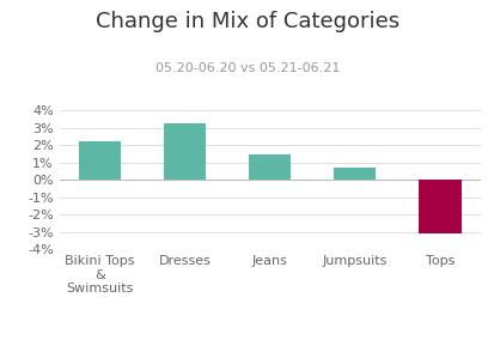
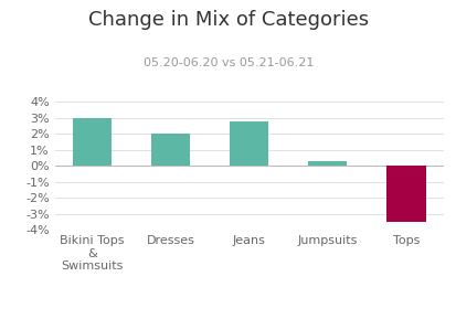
Bikini Tops & Swimsuits: 2.2% -> 3.0%
Dresses: 3.3% -> 2.0%
Jeans: 1.5% -> 2.8%
Jumpsuits: 0.7% -> 0.3%
Tops: -3.1% -> -3.5%
